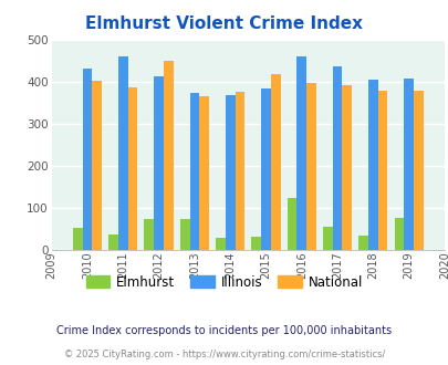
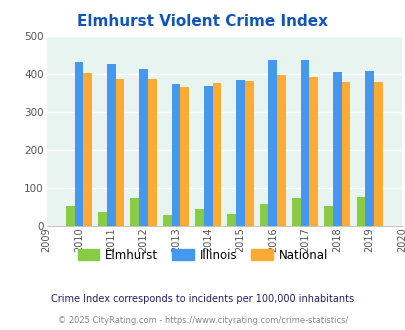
Illinois/2011: 460 -> 428
National/2012: 450 -> 387
Elmhurst/2013: 75 -> 29
Elmhurst/2014: 30 -> 46
National/2015: 420 -> 383
Elmhurst/2016: 125 -> 58
Illinois/2016: 460 -> 438
Elmhurst/2017: 55 -> 75
Elmhurst/2018: 35 -> 53
